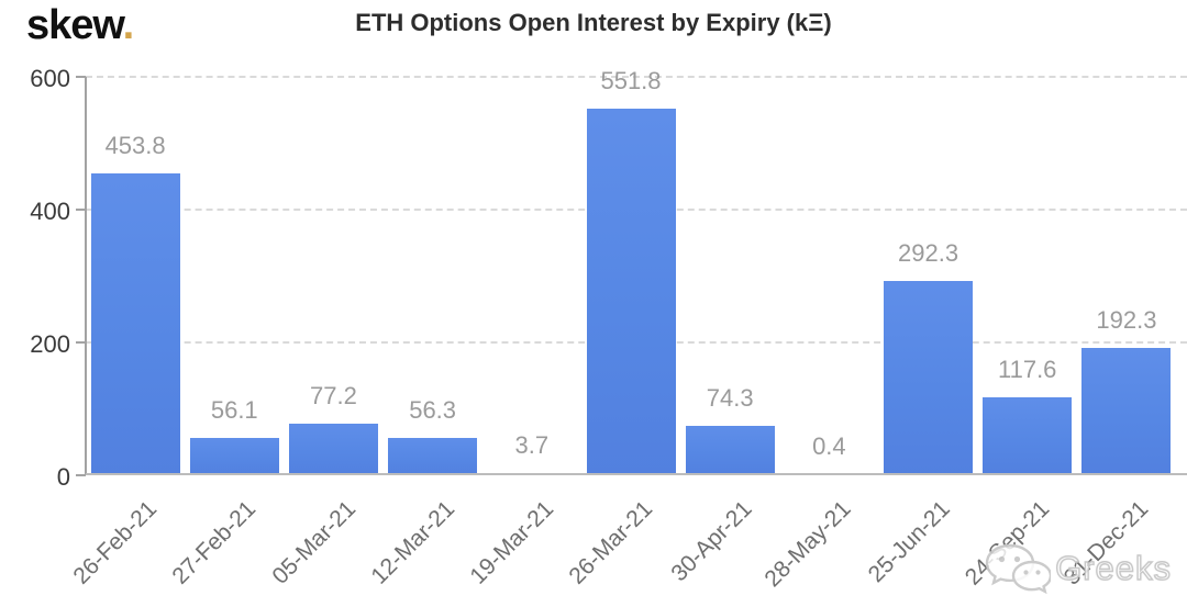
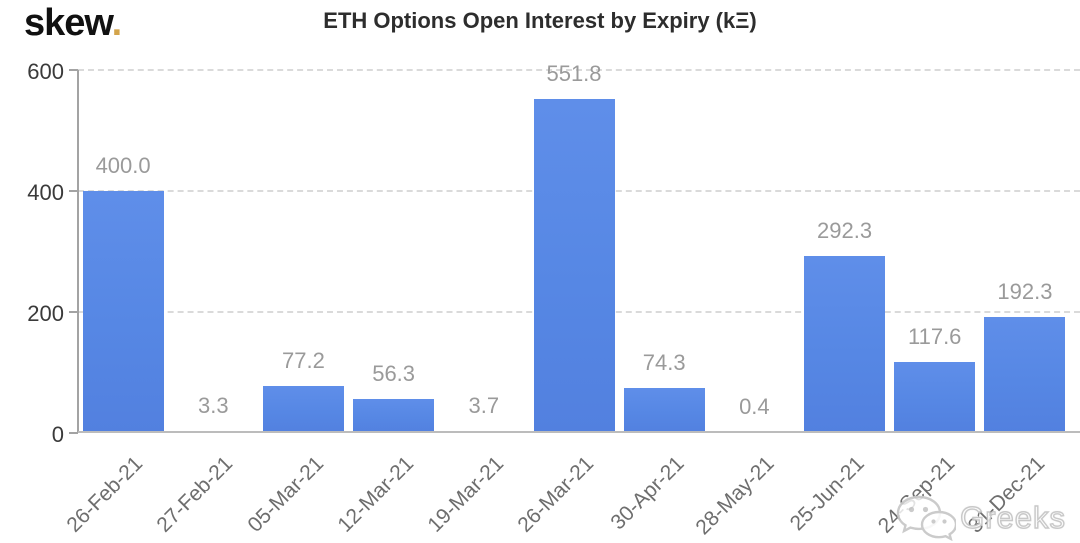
26-Feb-21: 453.8 -> 400.0
27-Feb-21: 56.1 -> 3.3
